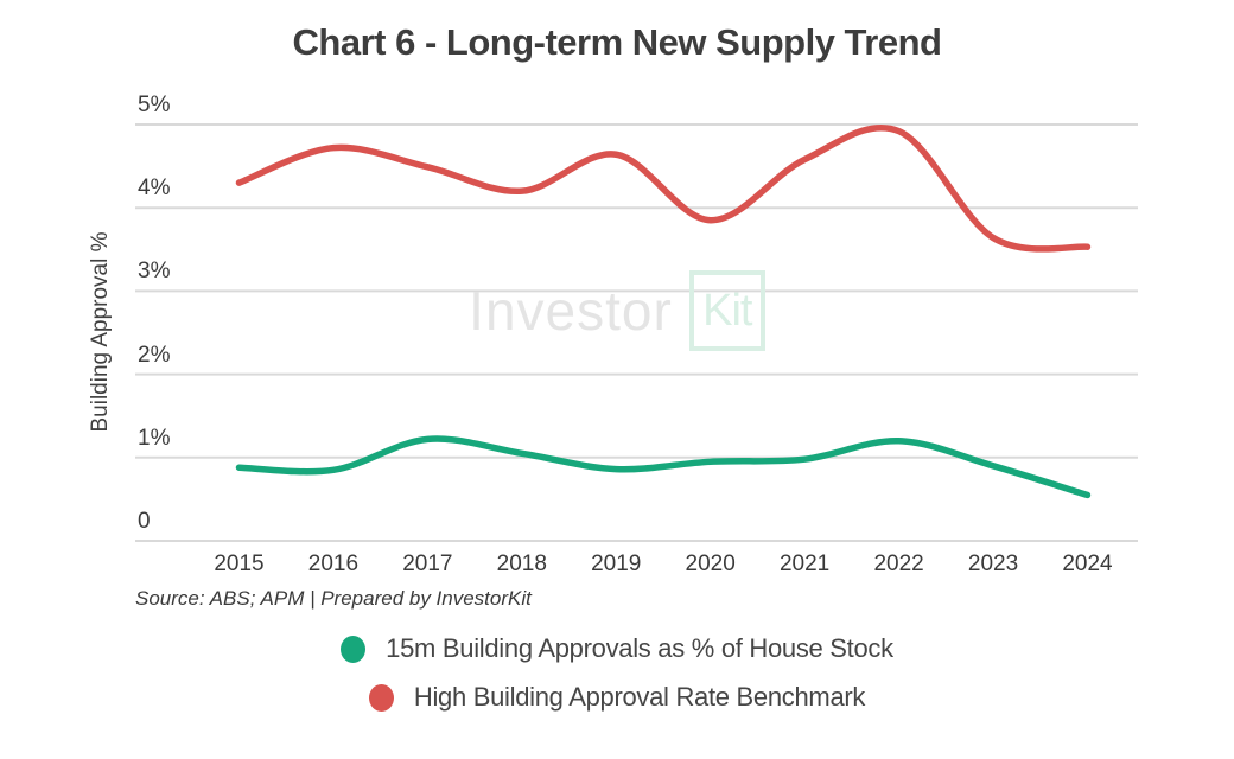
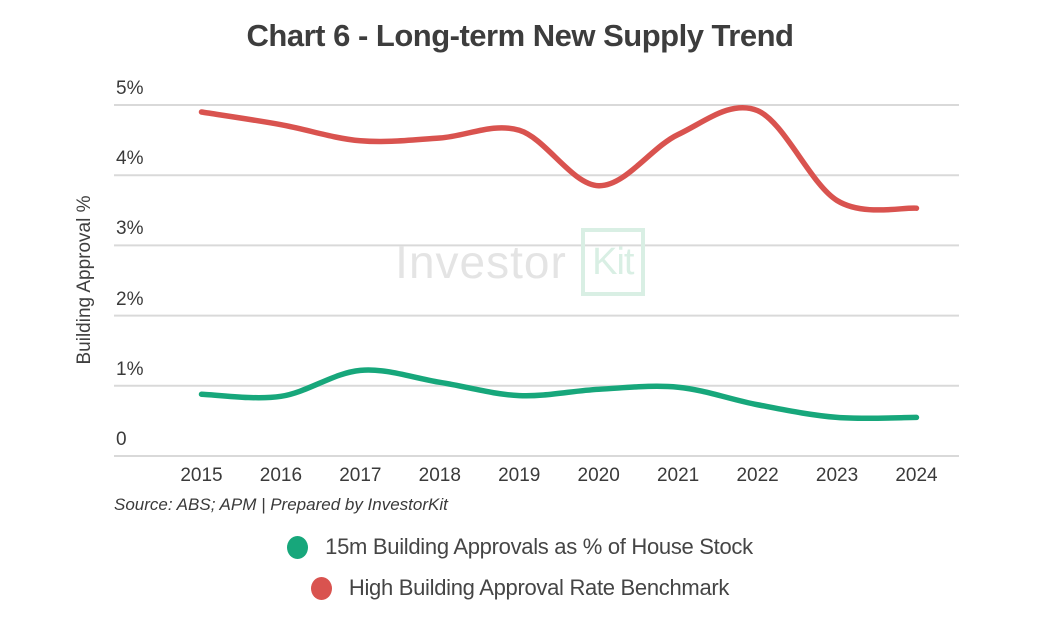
High Building Approval Rate Benchmark/2015: 4.3% -> 4.9%
High Building Approval Rate Benchmark/2018: 4.2% -> 4.5%
15m Building Approvals as % of House Stock/2022: 1.2% -> 0.7%
15m Building Approvals as % of House Stock/2023: 0.9% -> 0.6%
